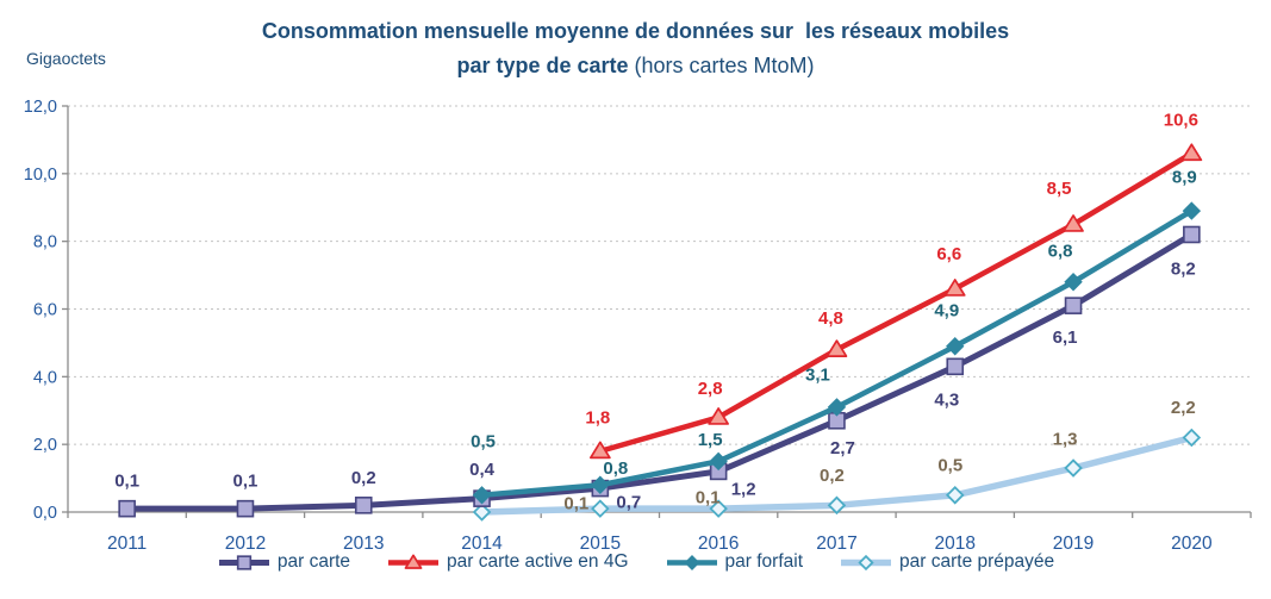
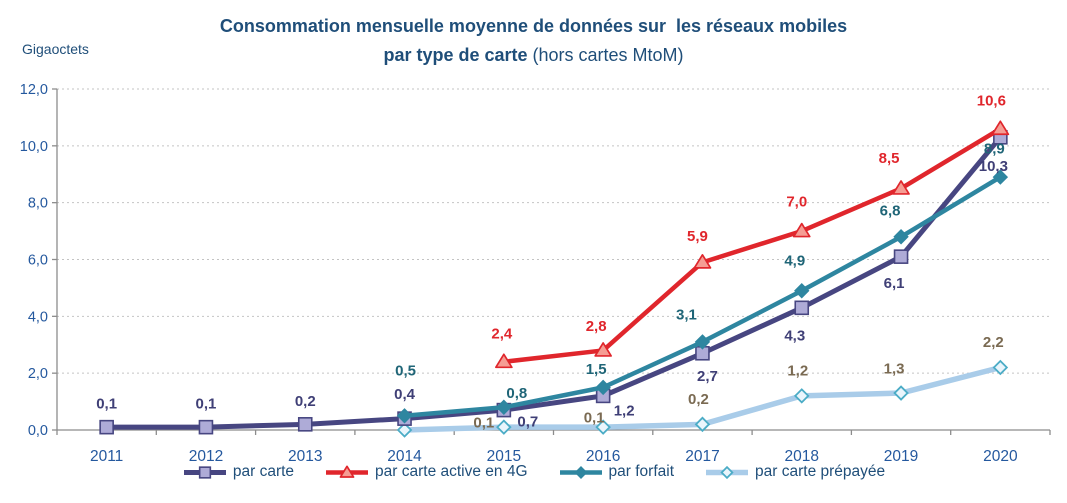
par carte active en 4G/2015: 1,8 -> 2,4
par carte active en 4G/2017: 4,8 -> 5,9
par carte active en 4G/2018: 6,6 -> 7,0
par carte prépayée/2018: 0,5 -> 1,2
par carte/2020: 8,2 -> 10,3
